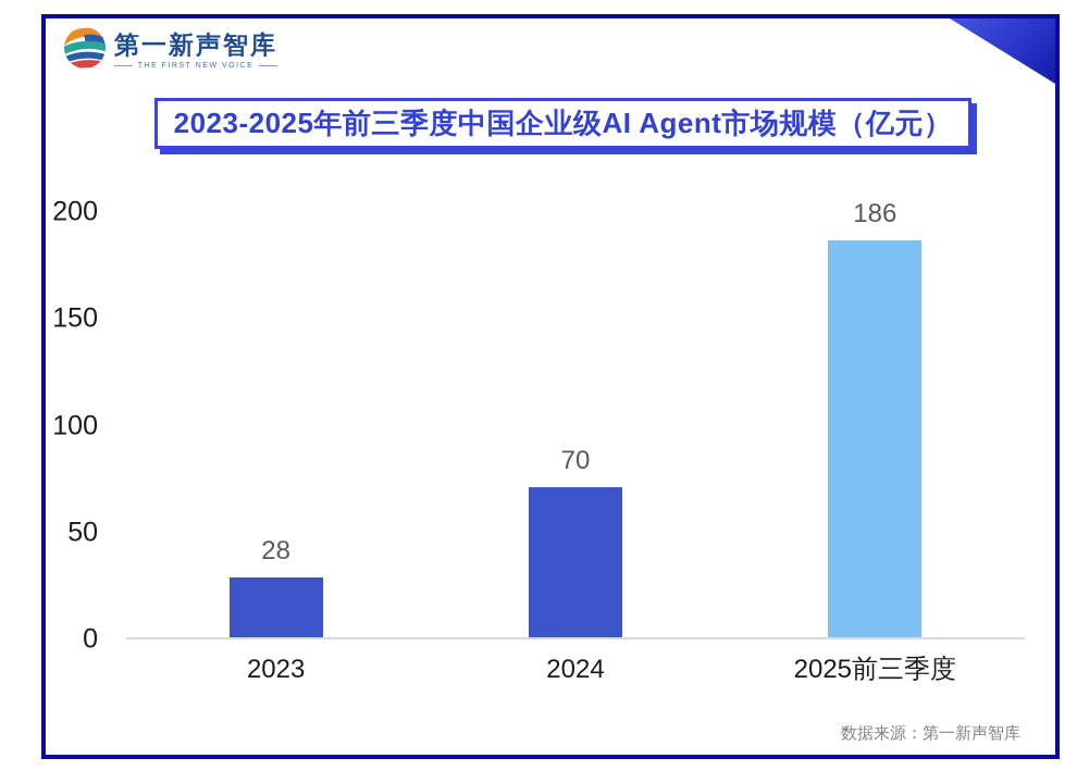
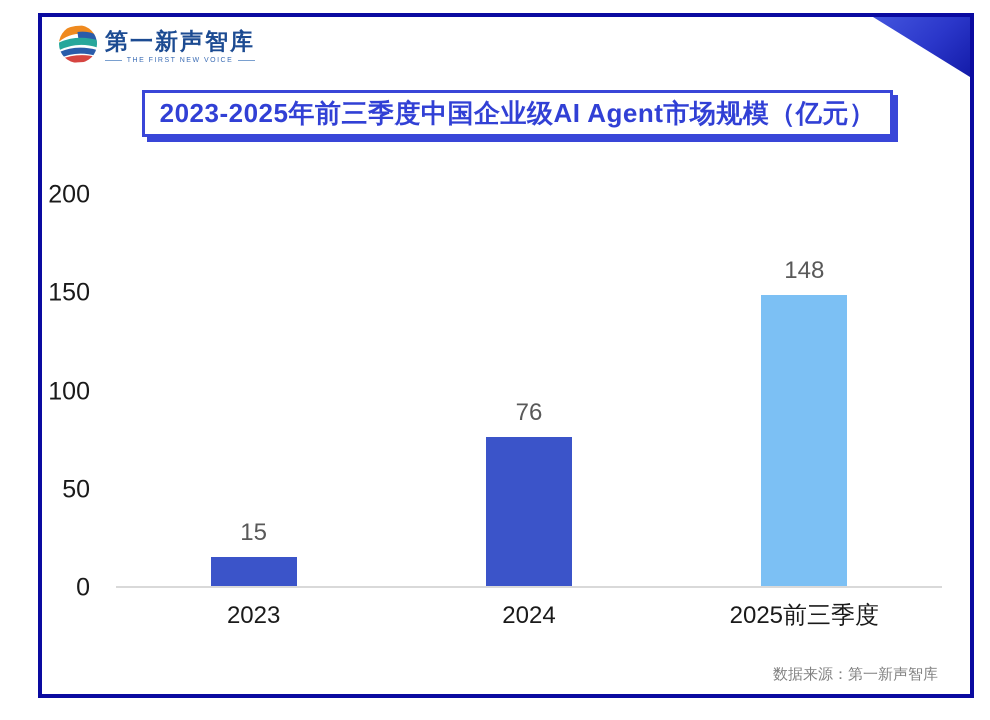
2023: 28 -> 15
2024: 70 -> 76
2025前三季度: 186 -> 148
